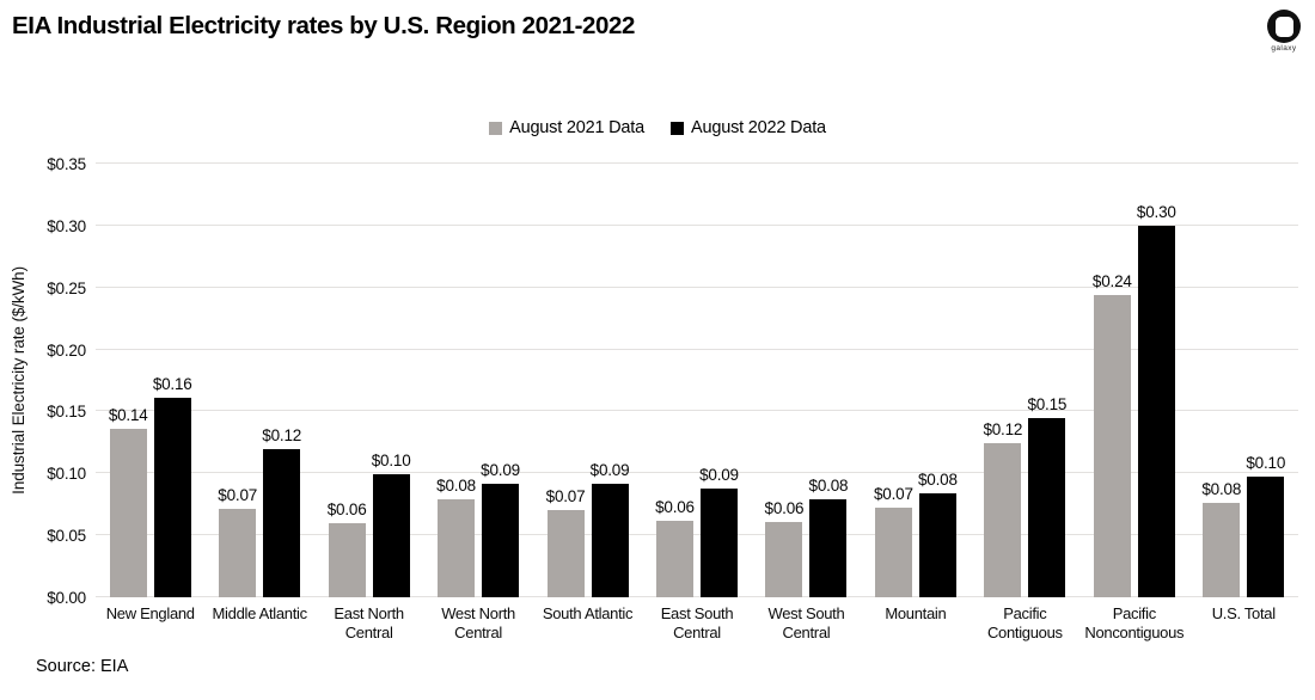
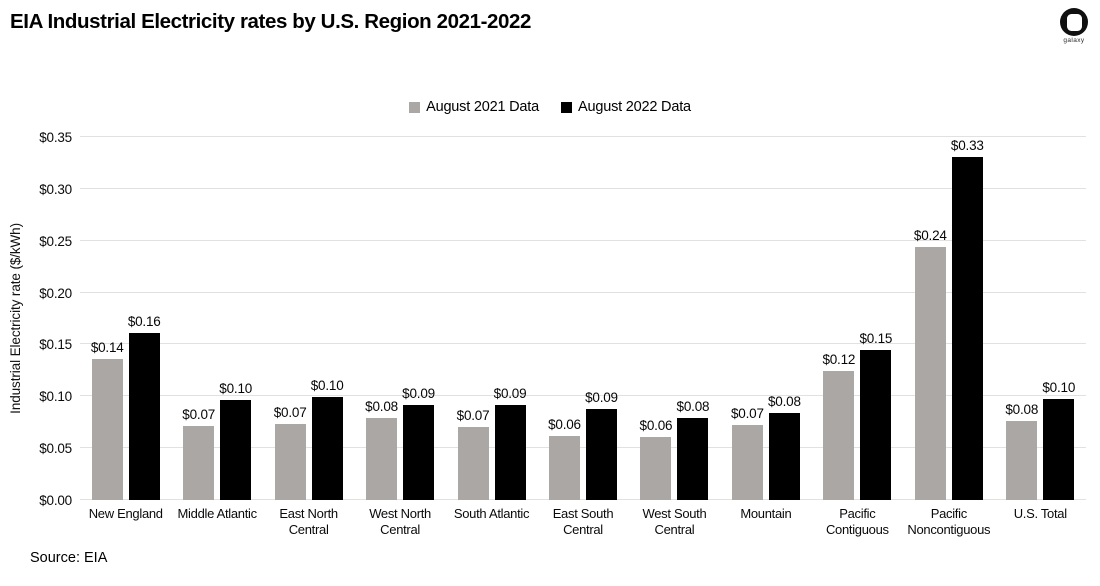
August 2022 Data/Middle Atlantic: $0.12 -> $0.10
August 2021 Data/East North Central: $0.06 -> $0.07
August 2022 Data/Pacific Noncontiguous: $0.30 -> $0.33
